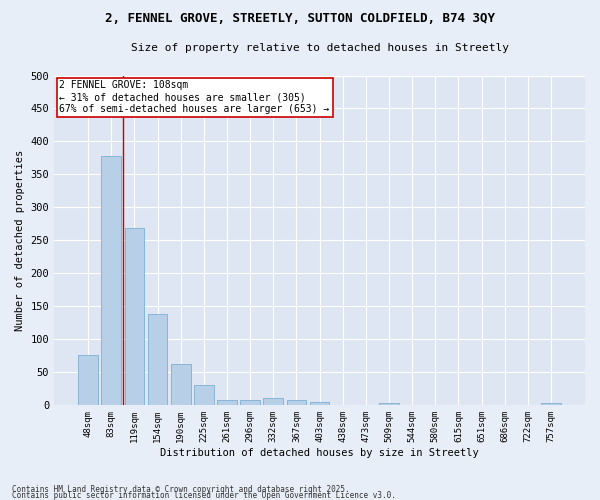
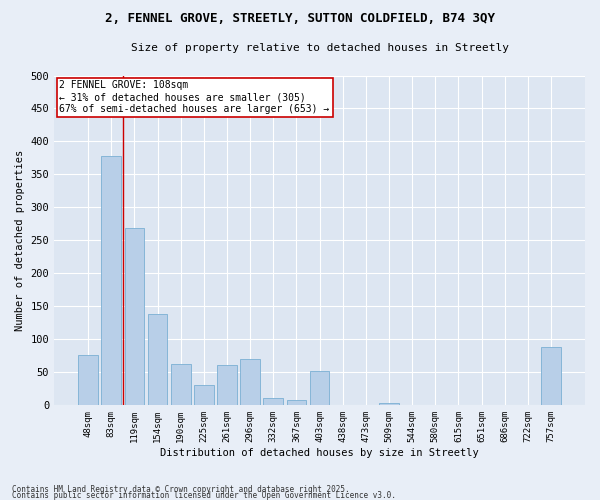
261sqm: 8 -> 60
296sqm: 8 -> 70
403sqm: 5 -> 52
757sqm: 3 -> 88
